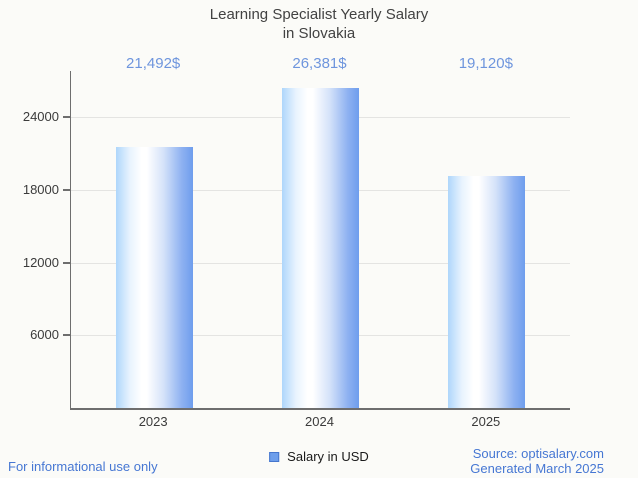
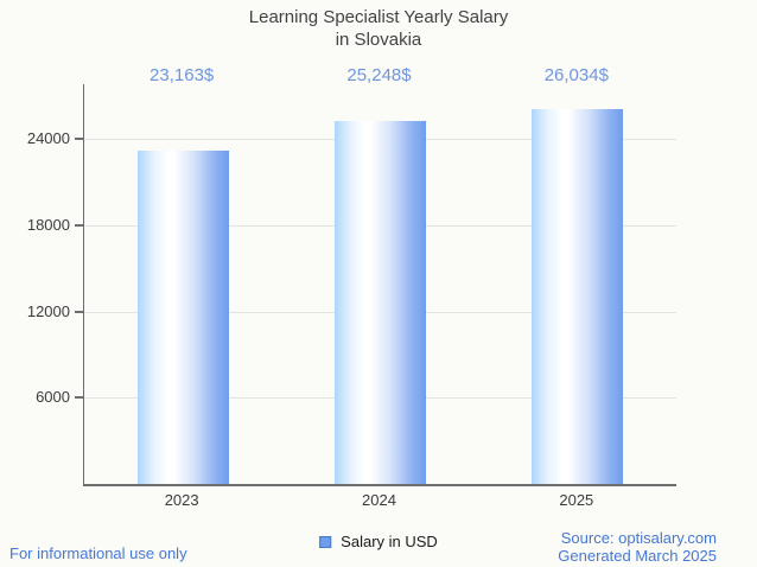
2023: 21,492 -> 23,163
2024: 26,381 -> 25,248
2025: 19,120 -> 26,034
